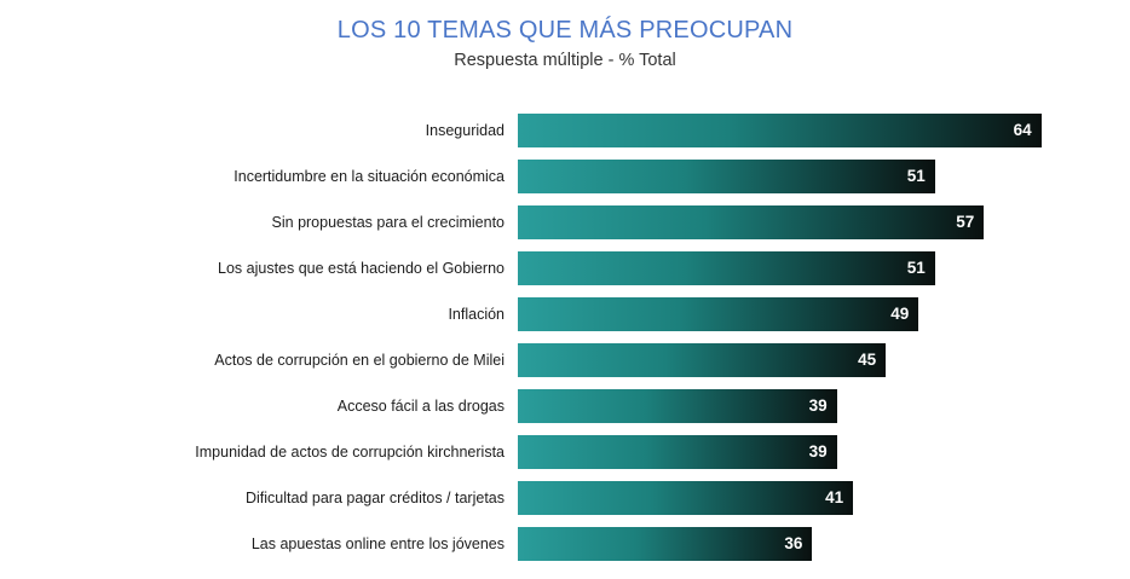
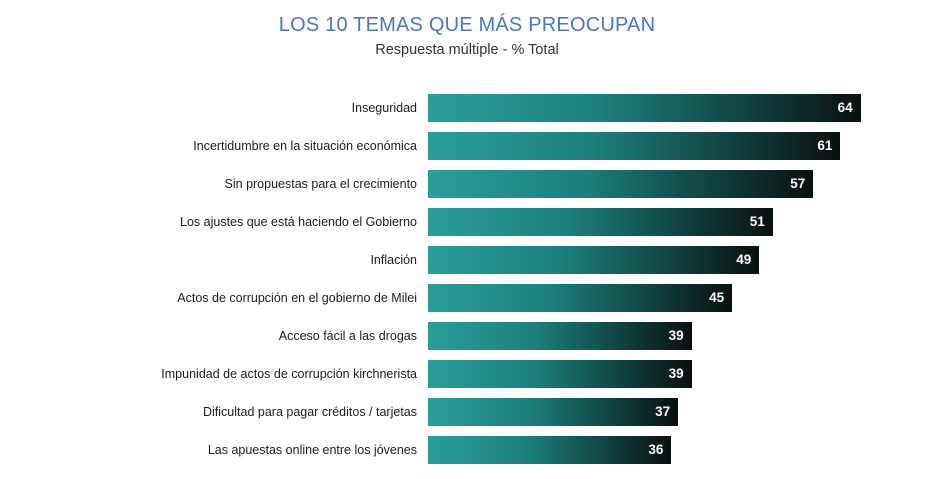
Incertidumbre en la situación económica: 51 -> 61
Dificultad para pagar créditos / tarjetas: 41 -> 37
